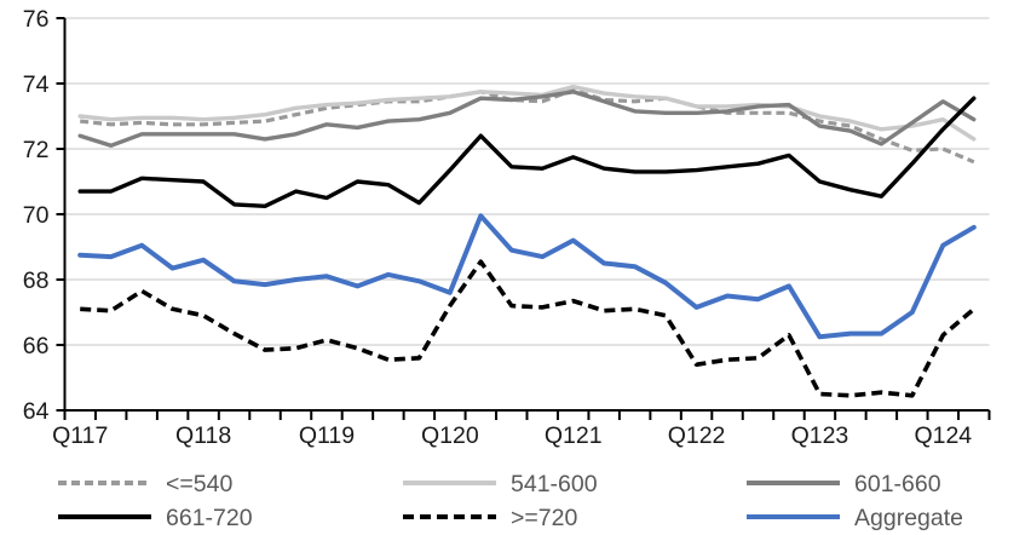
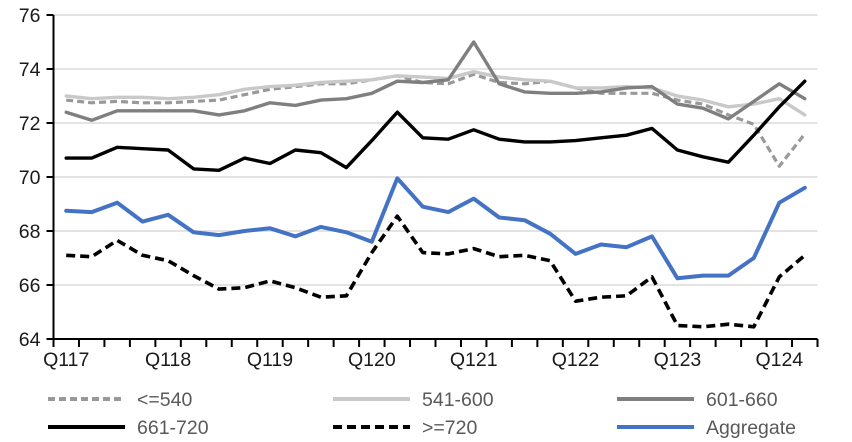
601-660/Q121: 73.8 -> 75.0
<=540/Q124: 72.0 -> 70.4
